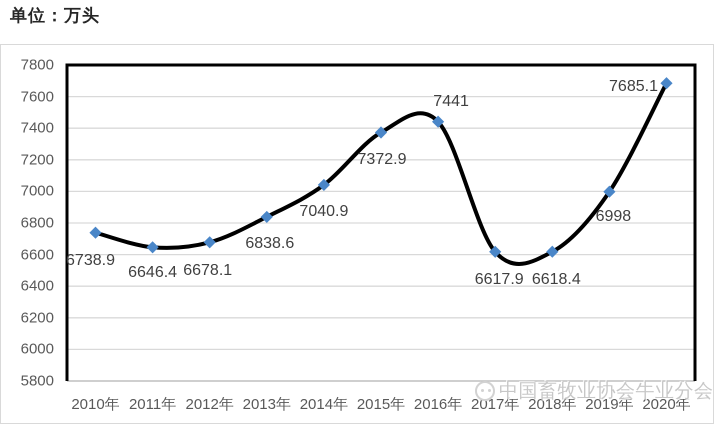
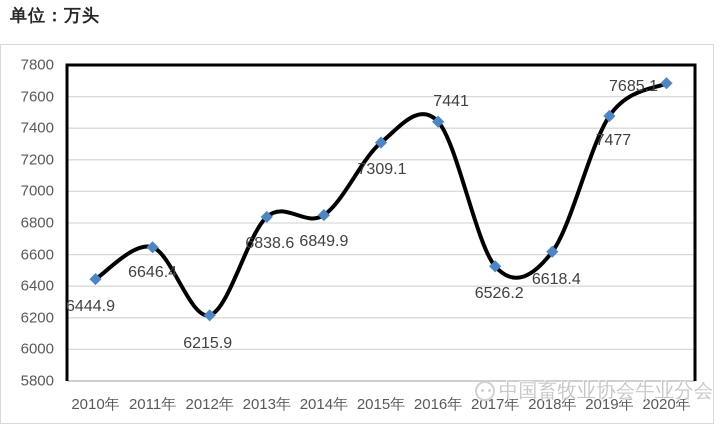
2010年: 6738.9 -> 6444.9
2012年: 6678.1 -> 6215.9
2014年: 7040.9 -> 6849.9
2015年: 7372.9 -> 7309.1
2017年: 6617.9 -> 6526.2
2019年: 6998 -> 7477
